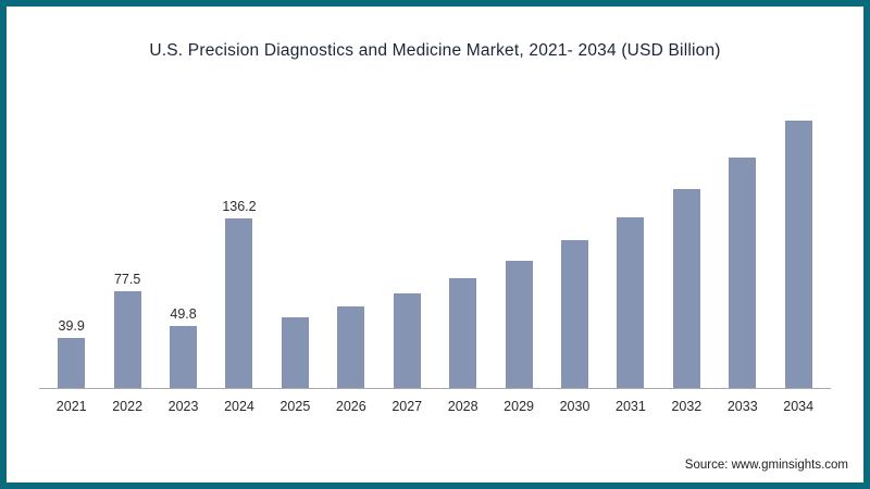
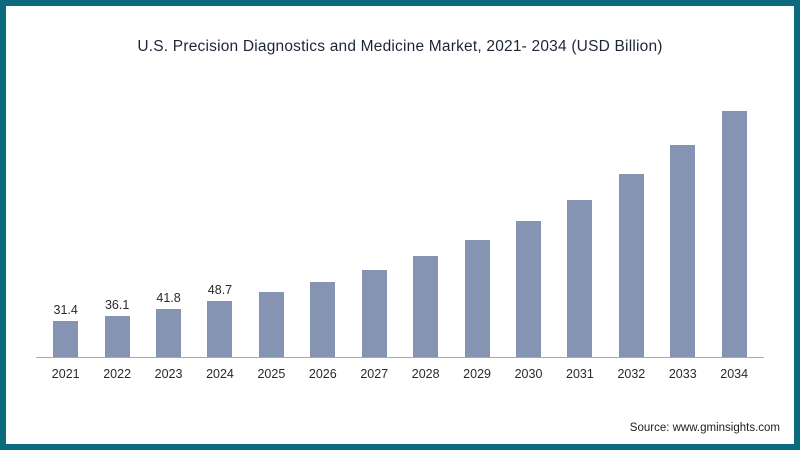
2021: 39.9 -> 31.4
2022: 77.5 -> 36.1
2023: 49.8 -> 41.8
2024: 136.2 -> 48.7
